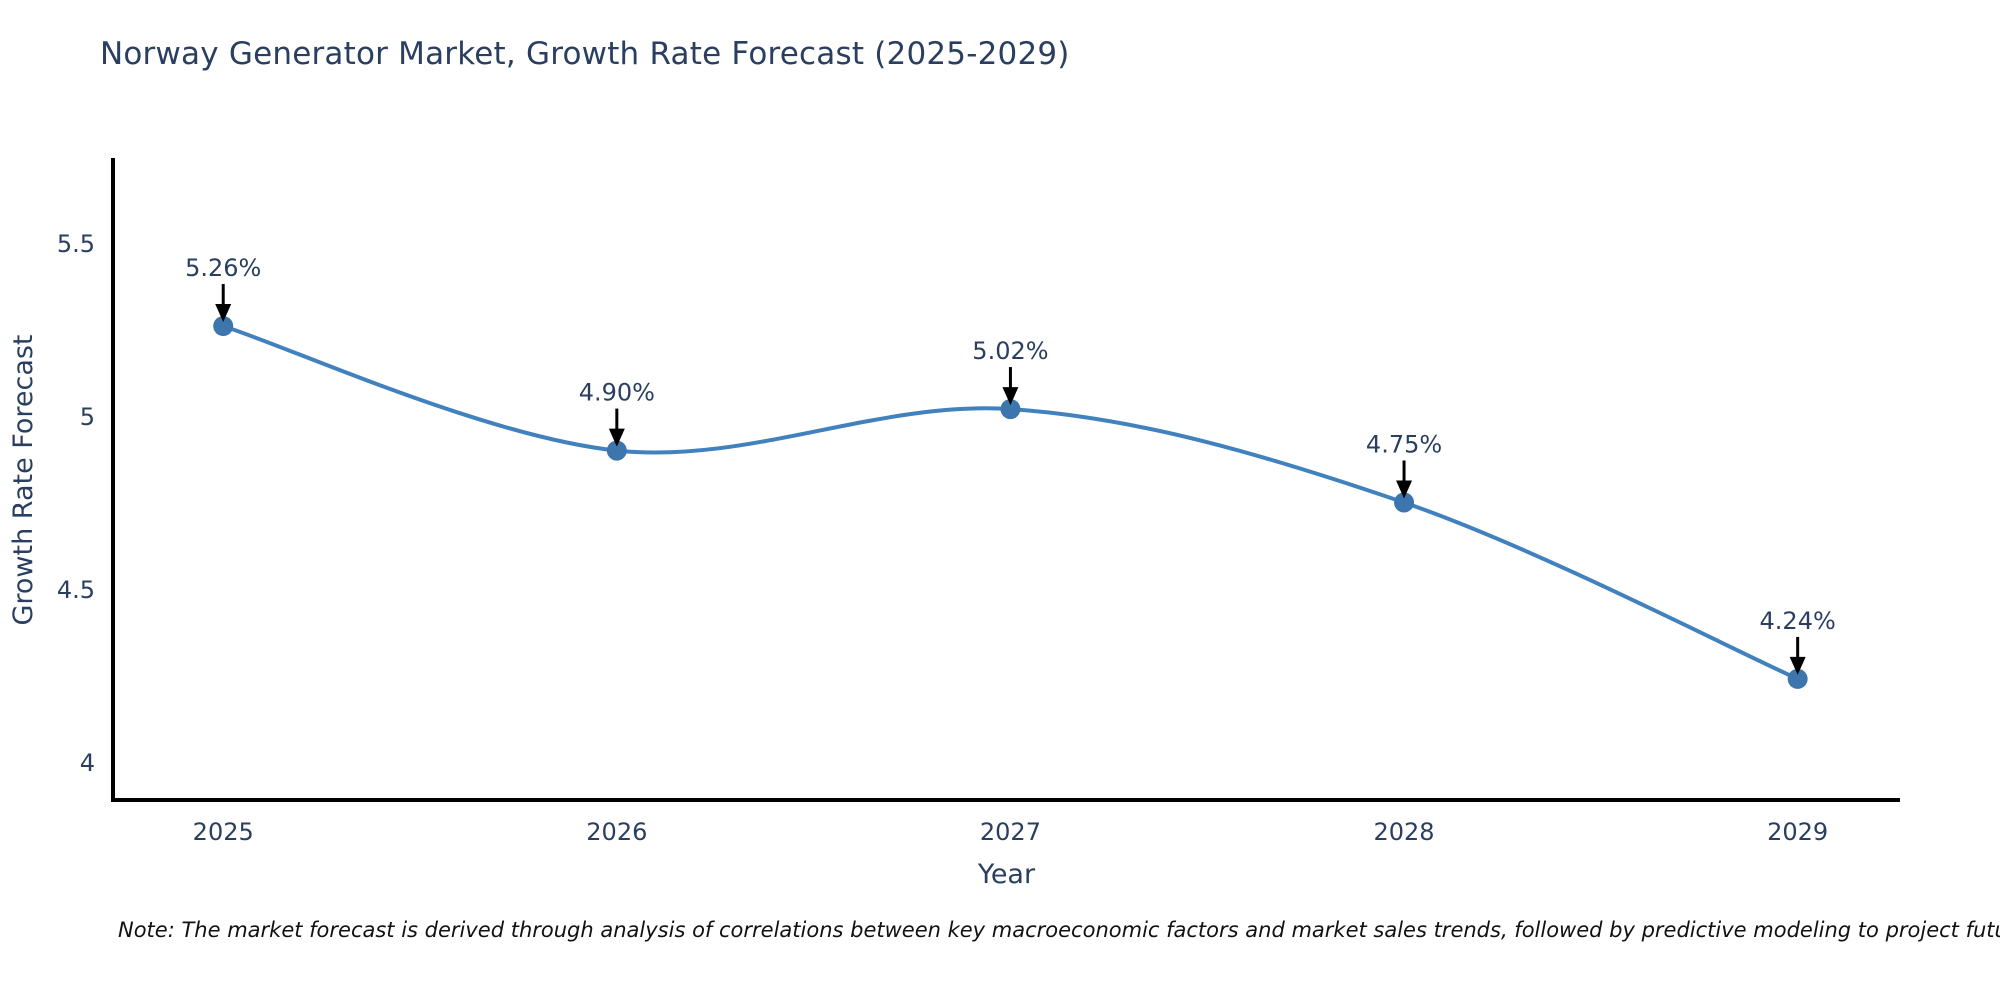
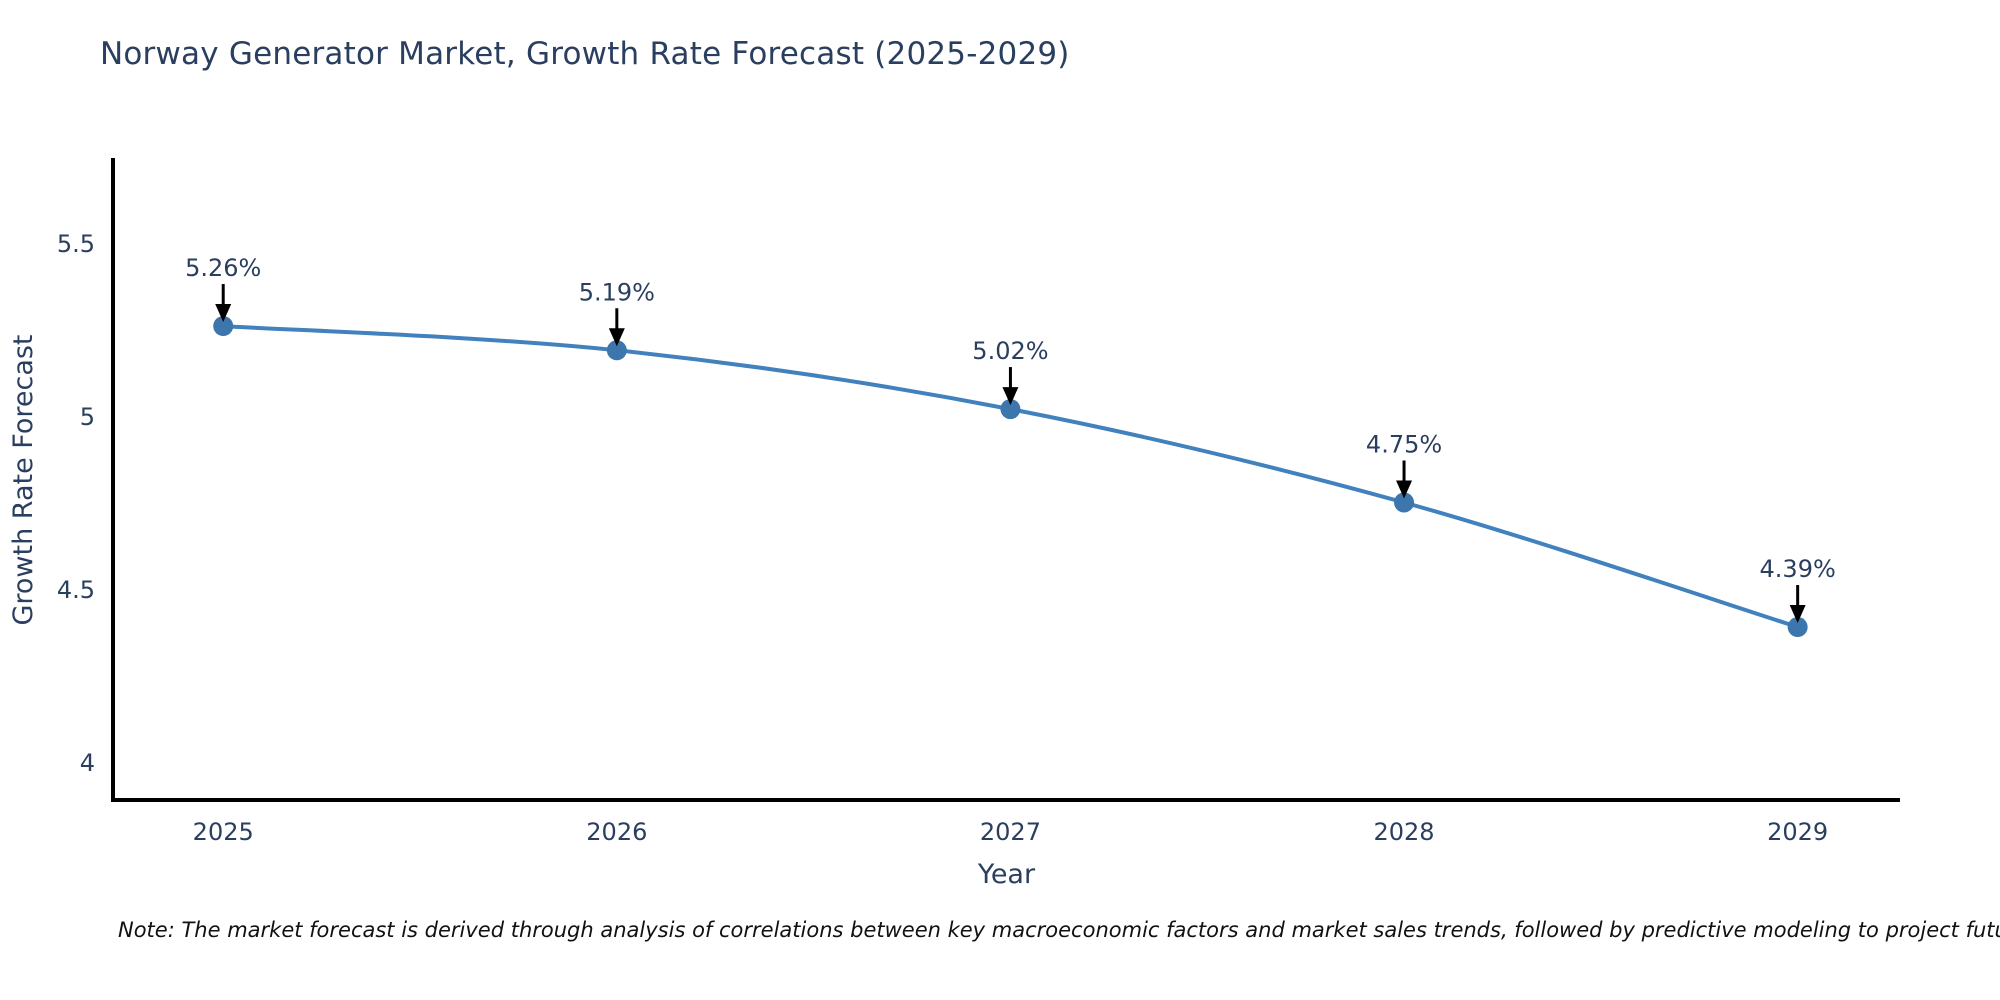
2026: 4.90% -> 5.19%
2029: 4.24% -> 4.39%
